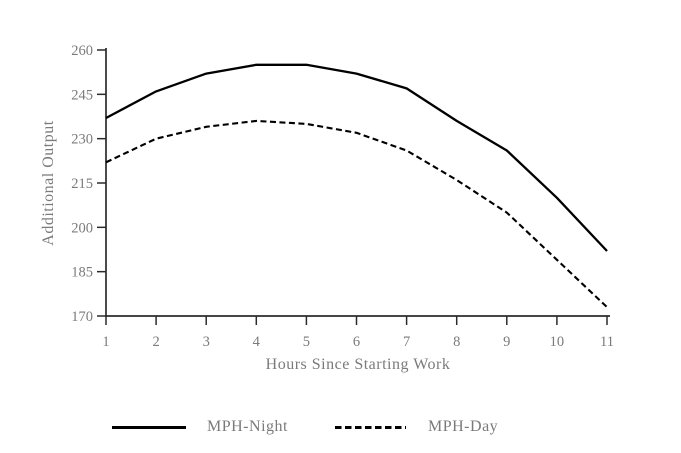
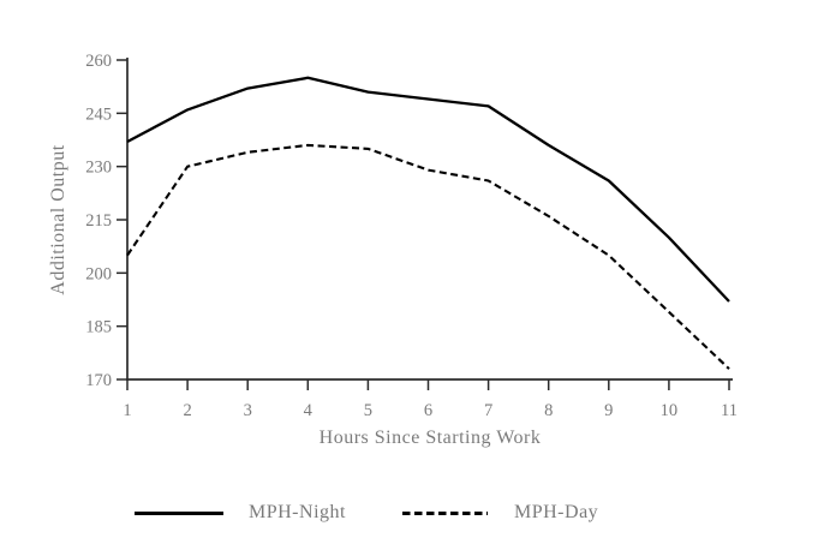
MPH-Day/1: 222 -> 205
MPH-Night/5: 255 -> 251
MPH-Night/6: 252 -> 249
MPH-Day/6: 232 -> 229
